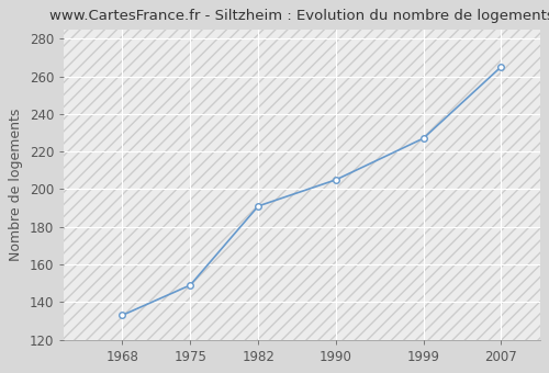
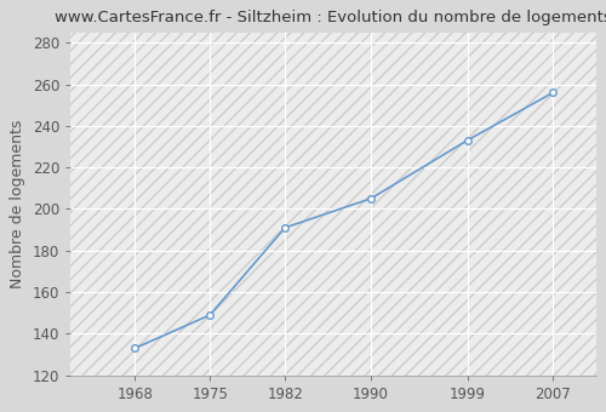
1999: 227 -> 233
2007: 265 -> 256
